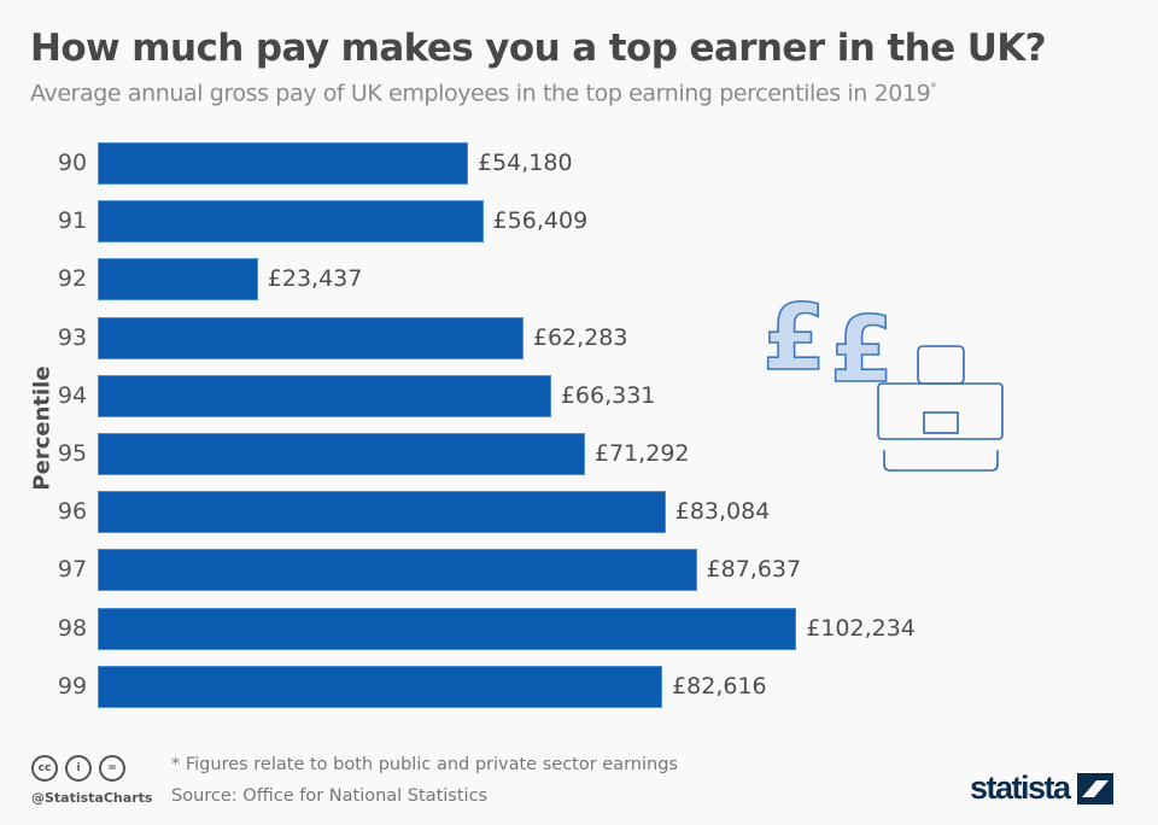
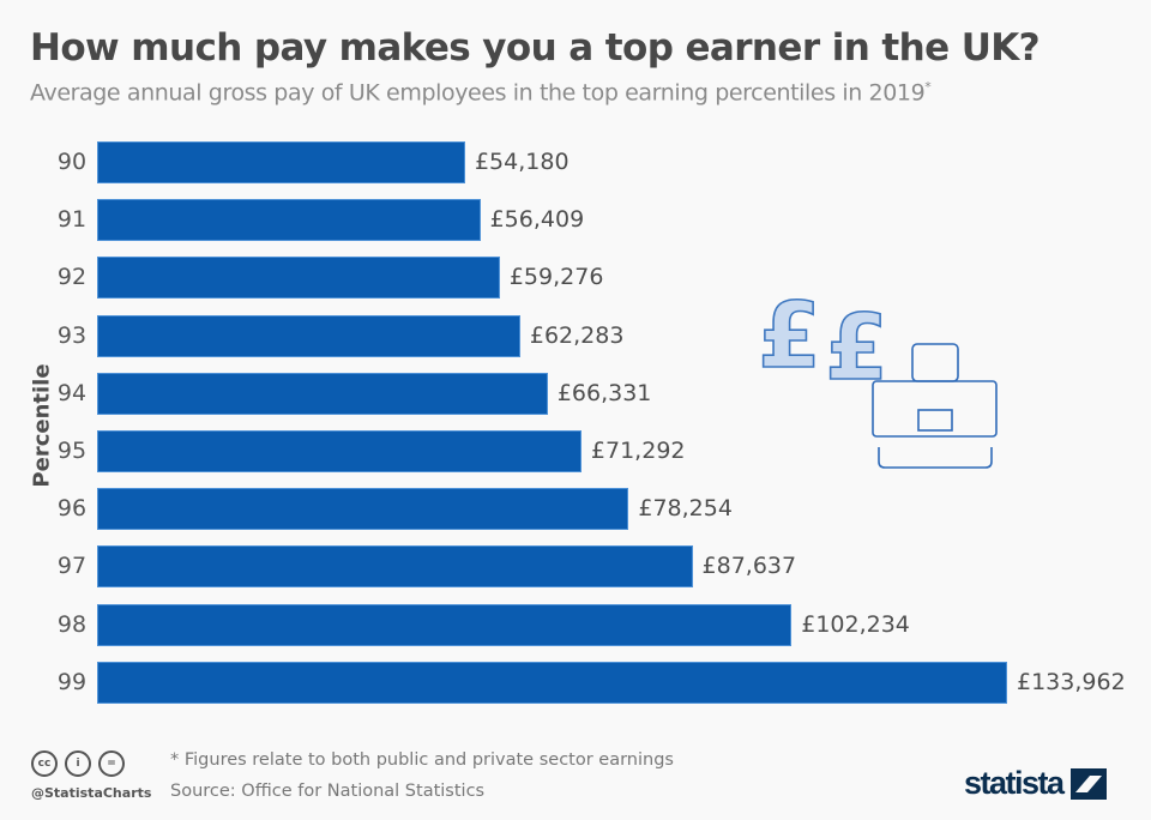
92: £23,437 -> £59,276
96: £83,084 -> £78,254
99: £82,616 -> £133,962
